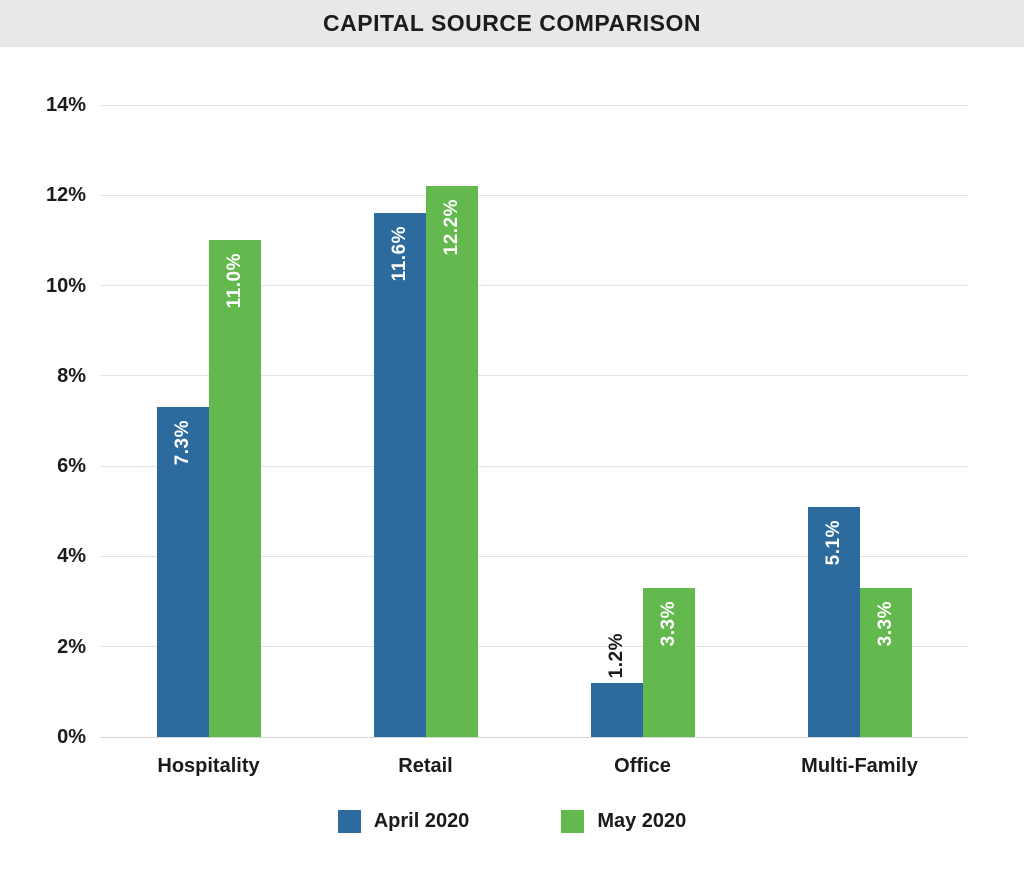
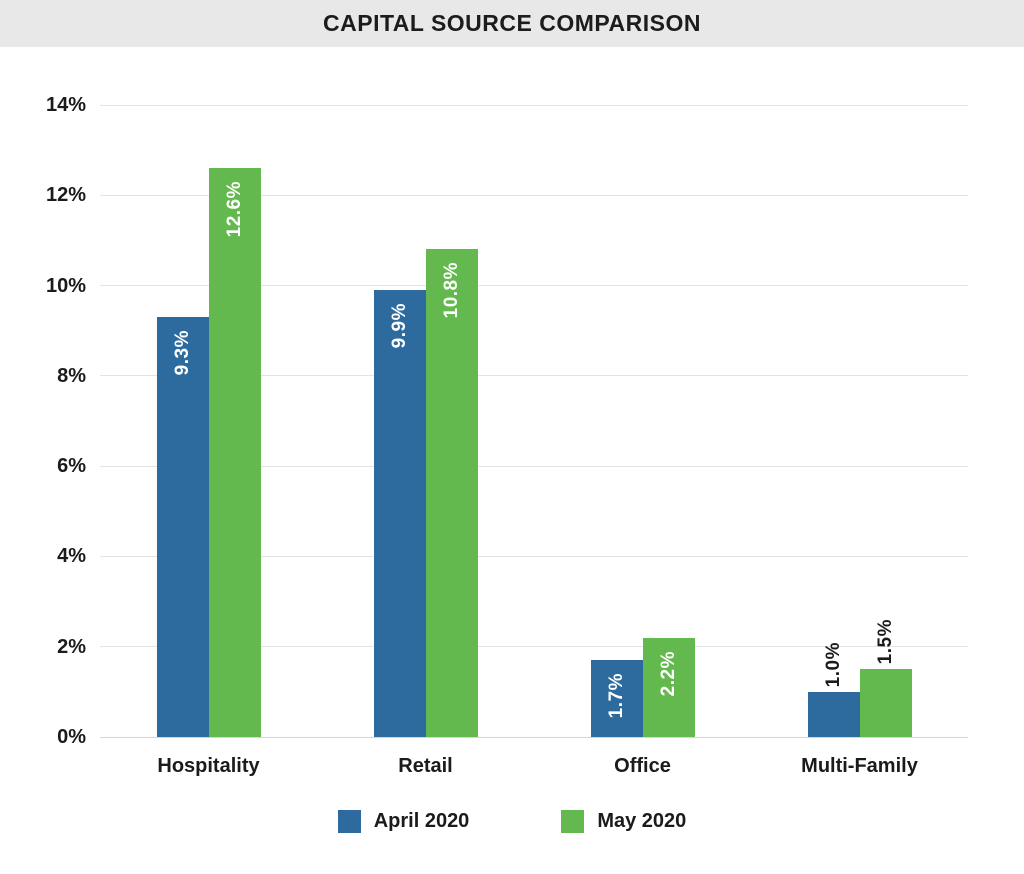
April 2020/Hospitality: 7.3% -> 9.3%
May 2020/Hospitality: 11.0% -> 12.6%
April 2020/Retail: 11.6% -> 9.9%
May 2020/Retail: 12.2% -> 10.8%
April 2020/Office: 1.2% -> 1.7%
May 2020/Office: 3.3% -> 2.2%
April 2020/Multi-Family: 5.1% -> 1.0%
May 2020/Multi-Family: 3.3% -> 1.5%
